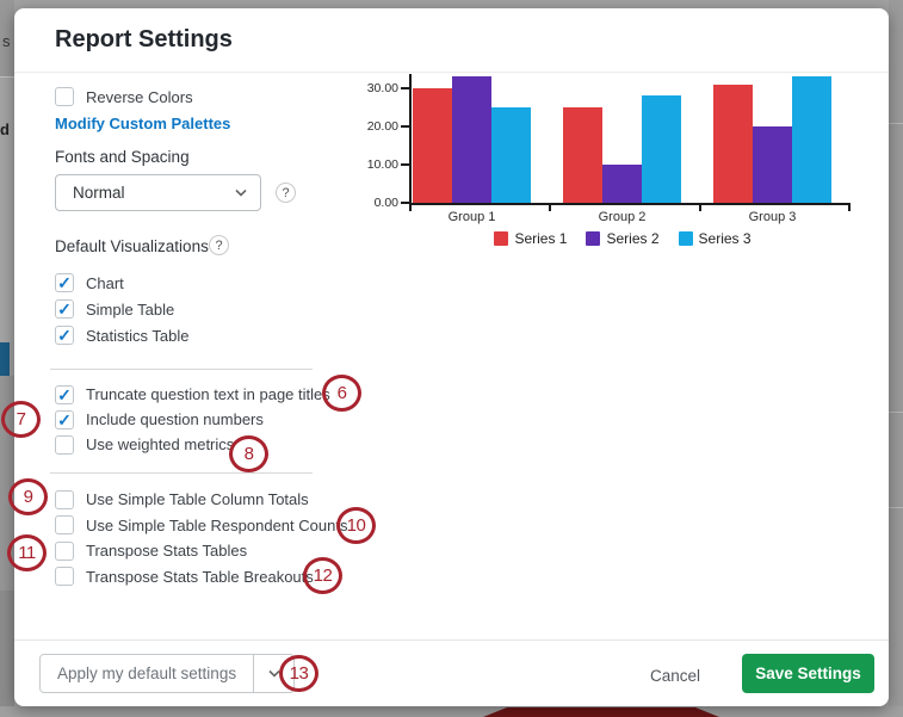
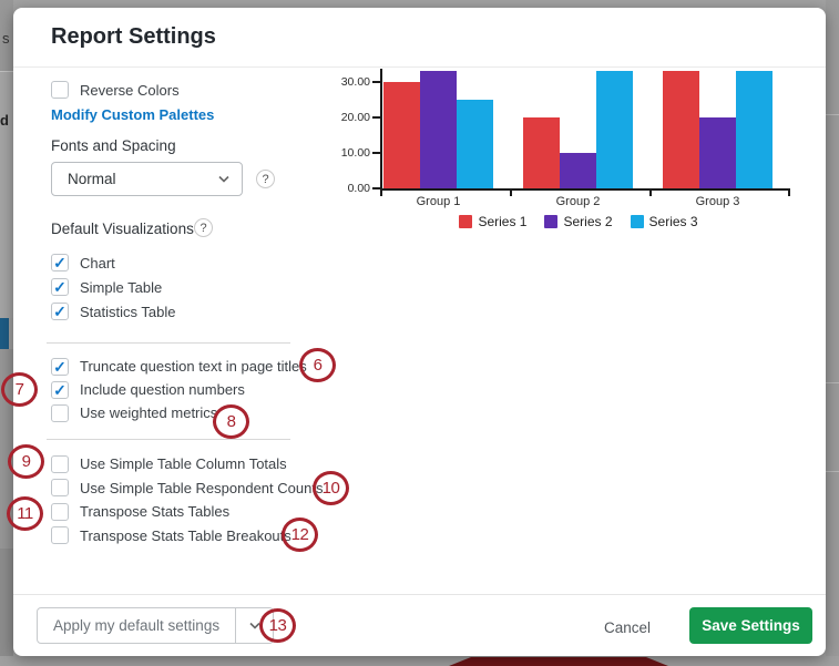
Series 1/Group 2: 25 -> 20
Series 3/Group 2: 28 -> 33
Series 1/Group 3: 31 -> 33
